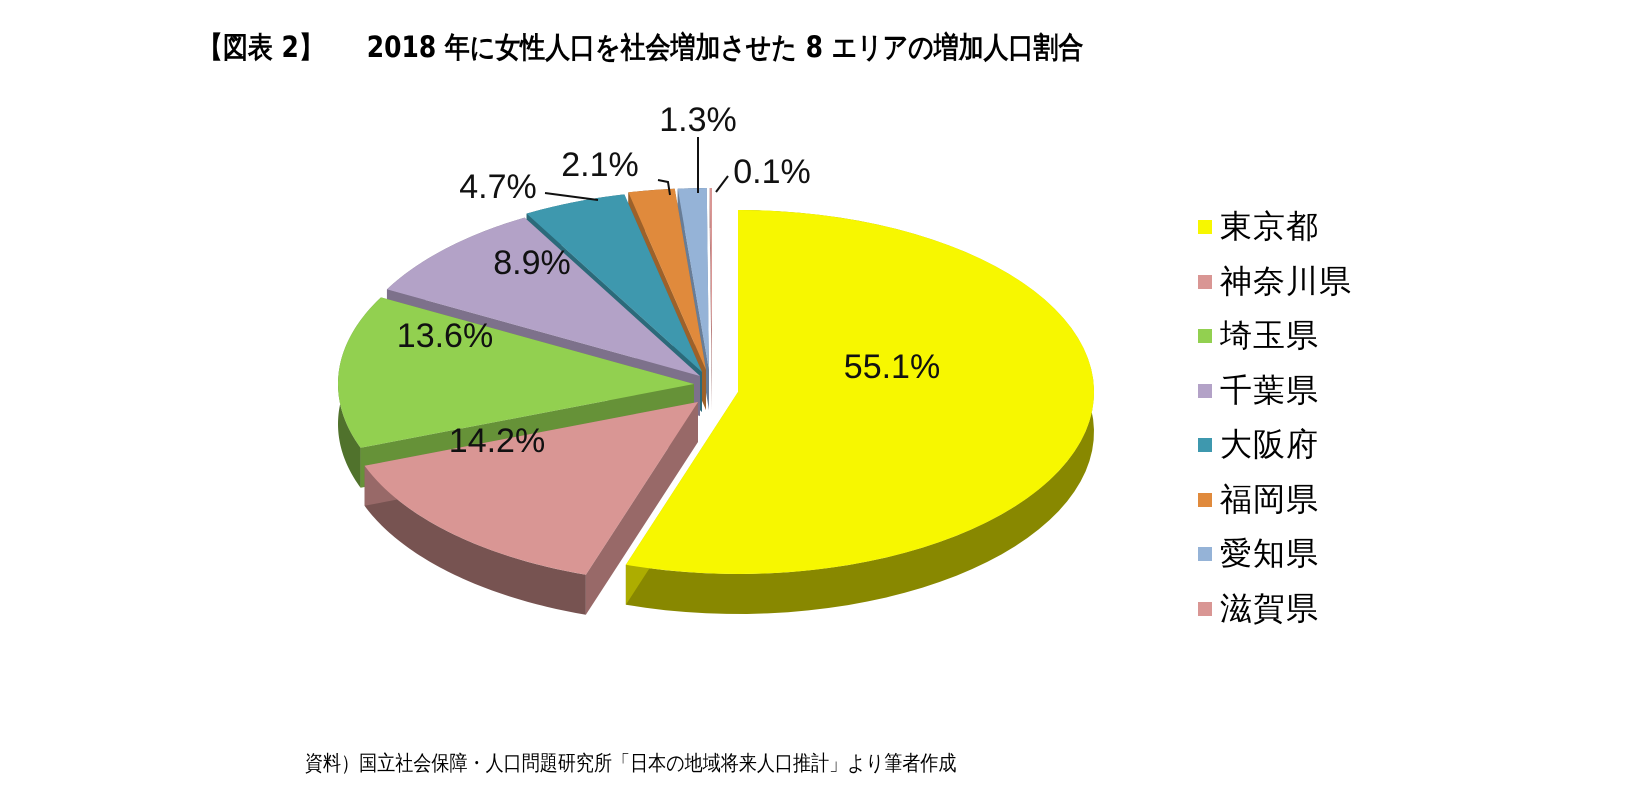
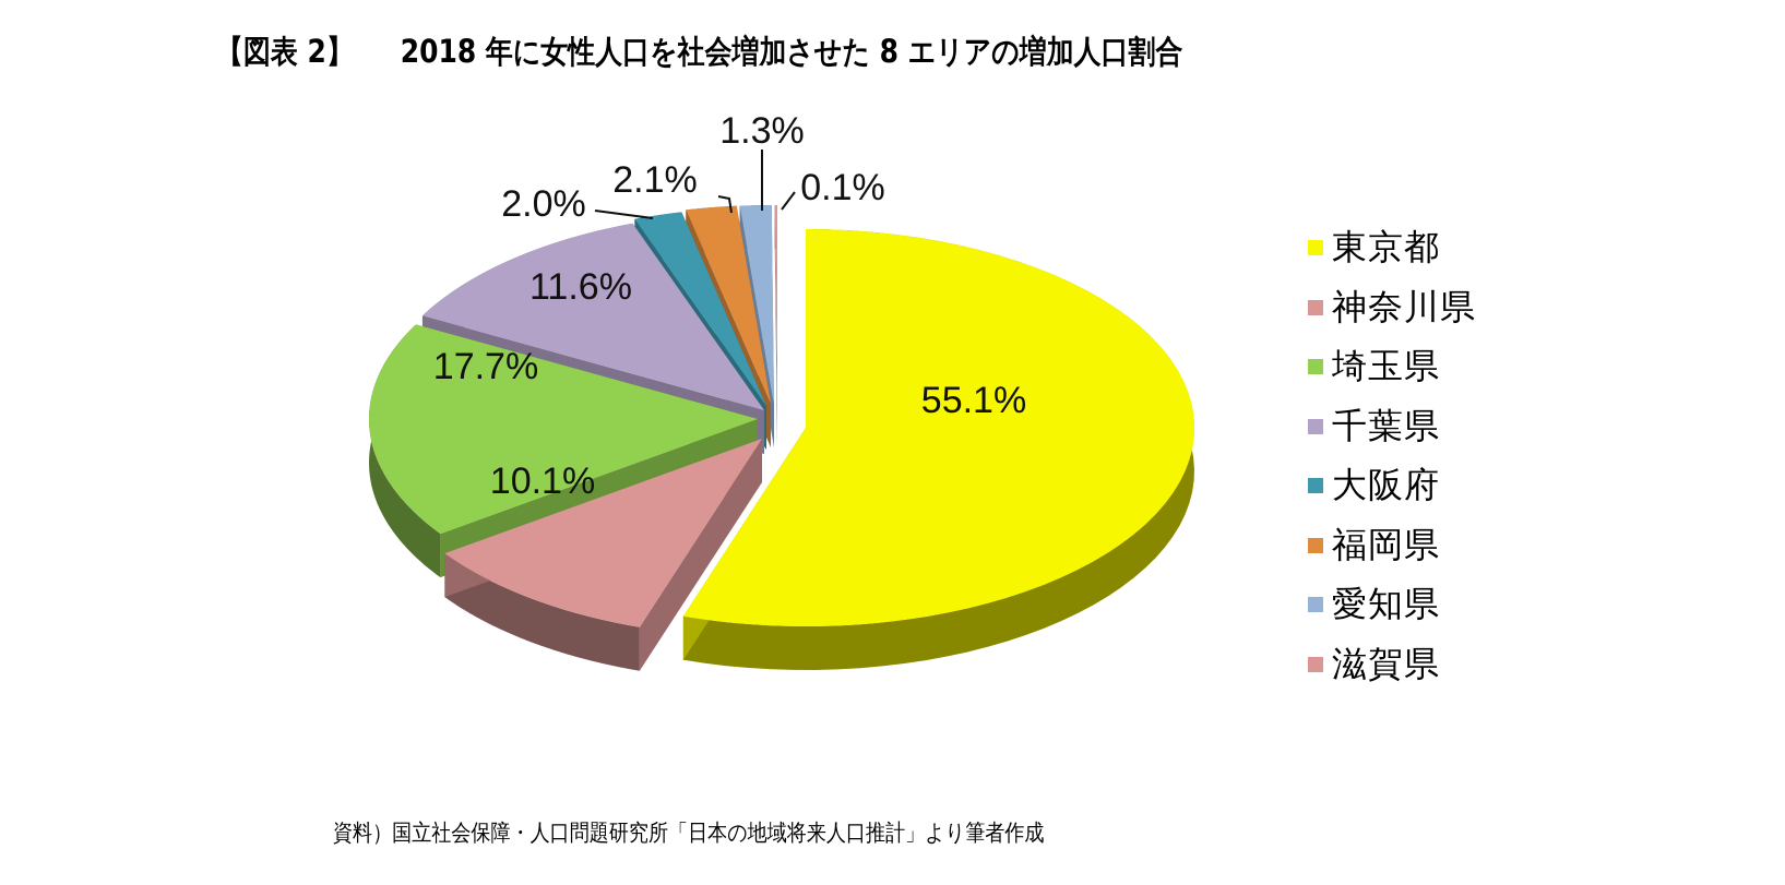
神奈川県: 14.2% -> 10.1%
埼玉県: 13.6% -> 17.7%
千葉県: 8.9% -> 11.6%
大阪府: 4.7% -> 2.0%
